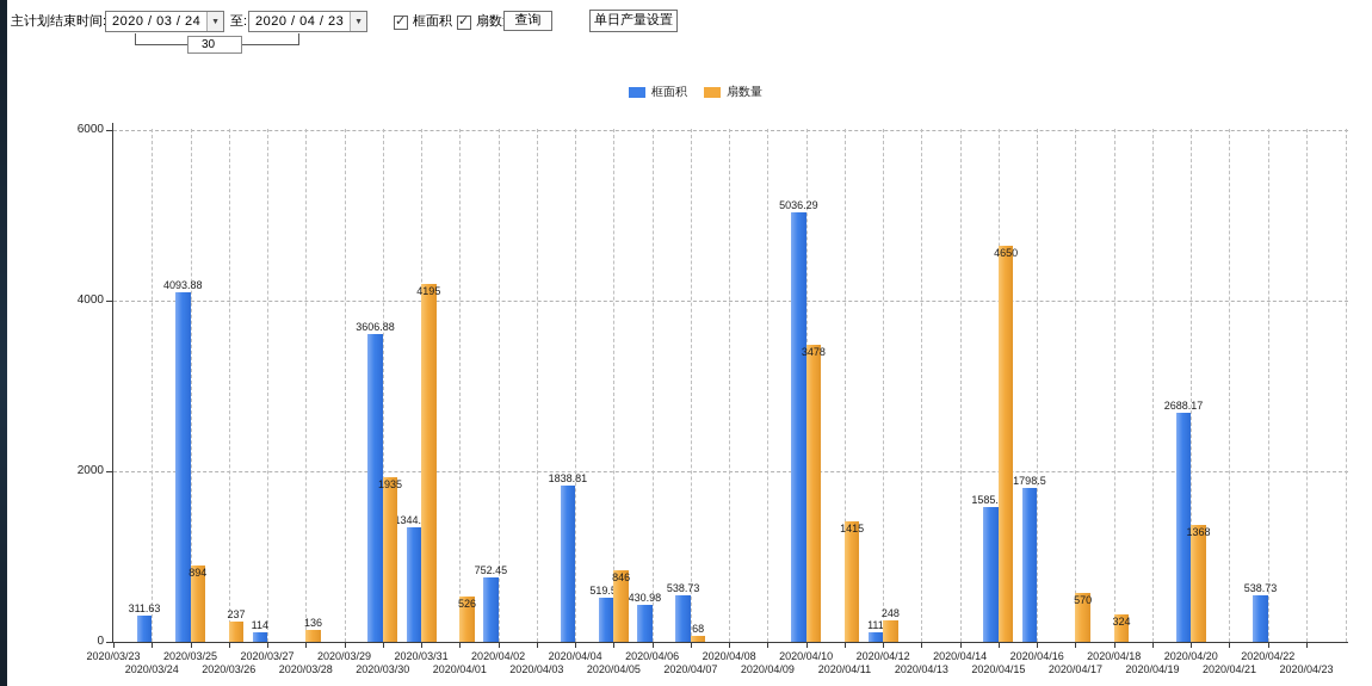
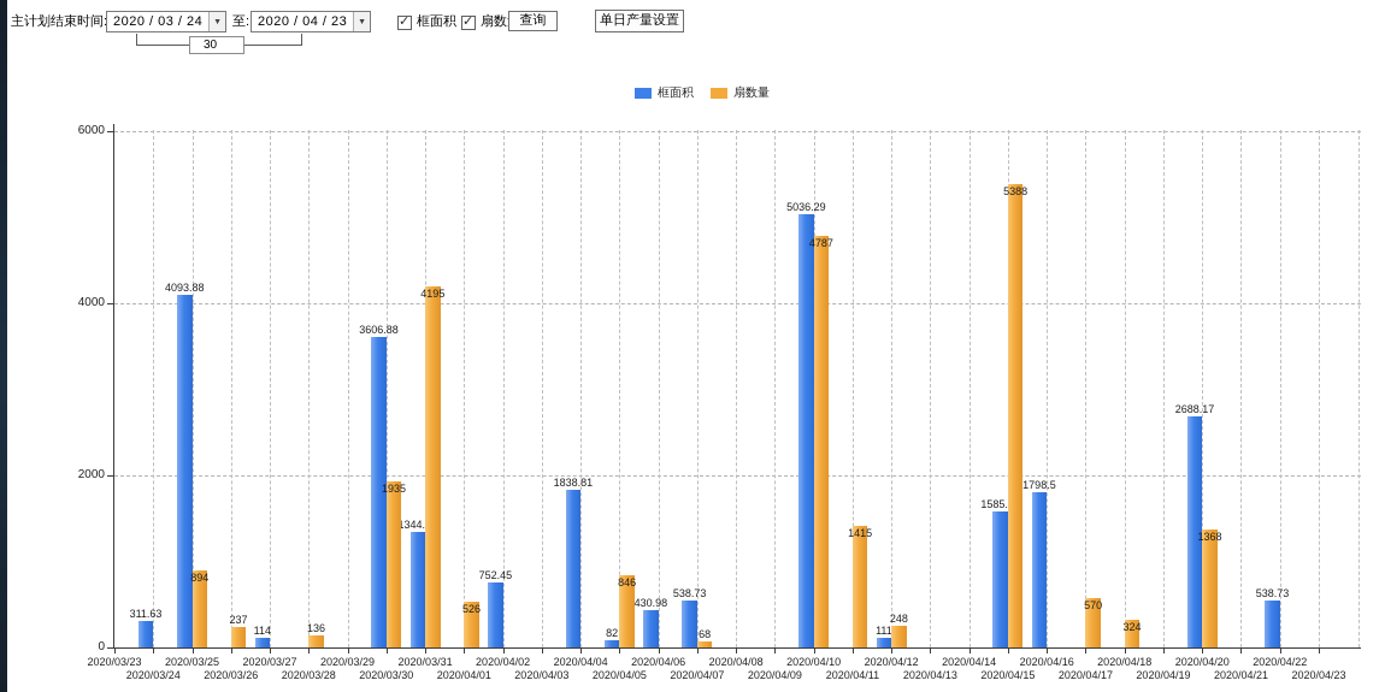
框面积/2020/04/05: 519.55 -> 82
扇数量/2020/04/10: 3478 -> 4787
扇数量/2020/04/15: 4650 -> 5388
